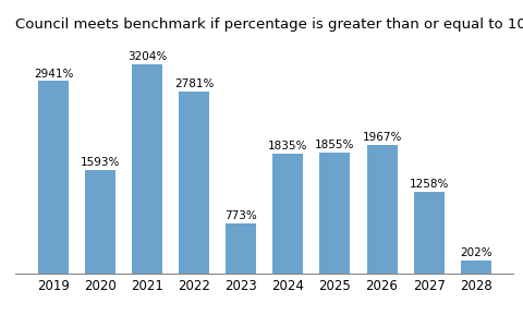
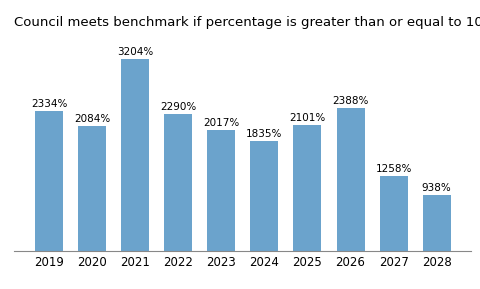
2019: 2941% -> 2334%
2020: 1593% -> 2084%
2022: 2781% -> 2290%
2023: 773% -> 2017%
2025: 1855% -> 2101%
2026: 1967% -> 2388%
2028: 202% -> 938%
